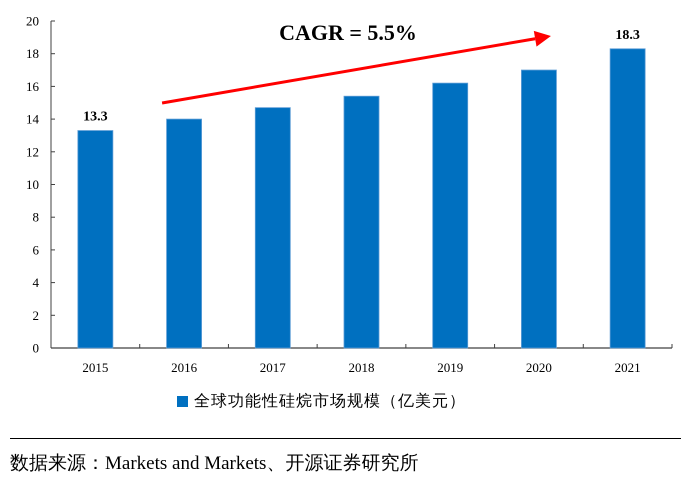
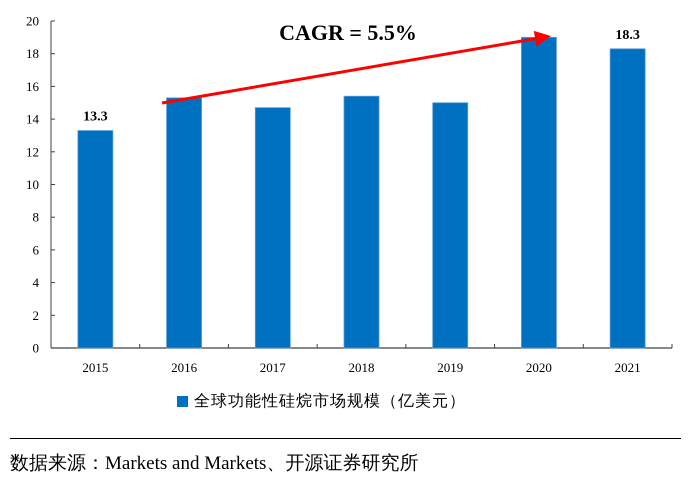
2016: 14.0 -> 15.3
2019: 16.2 -> 15.0
2020: 17.0 -> 19.0
